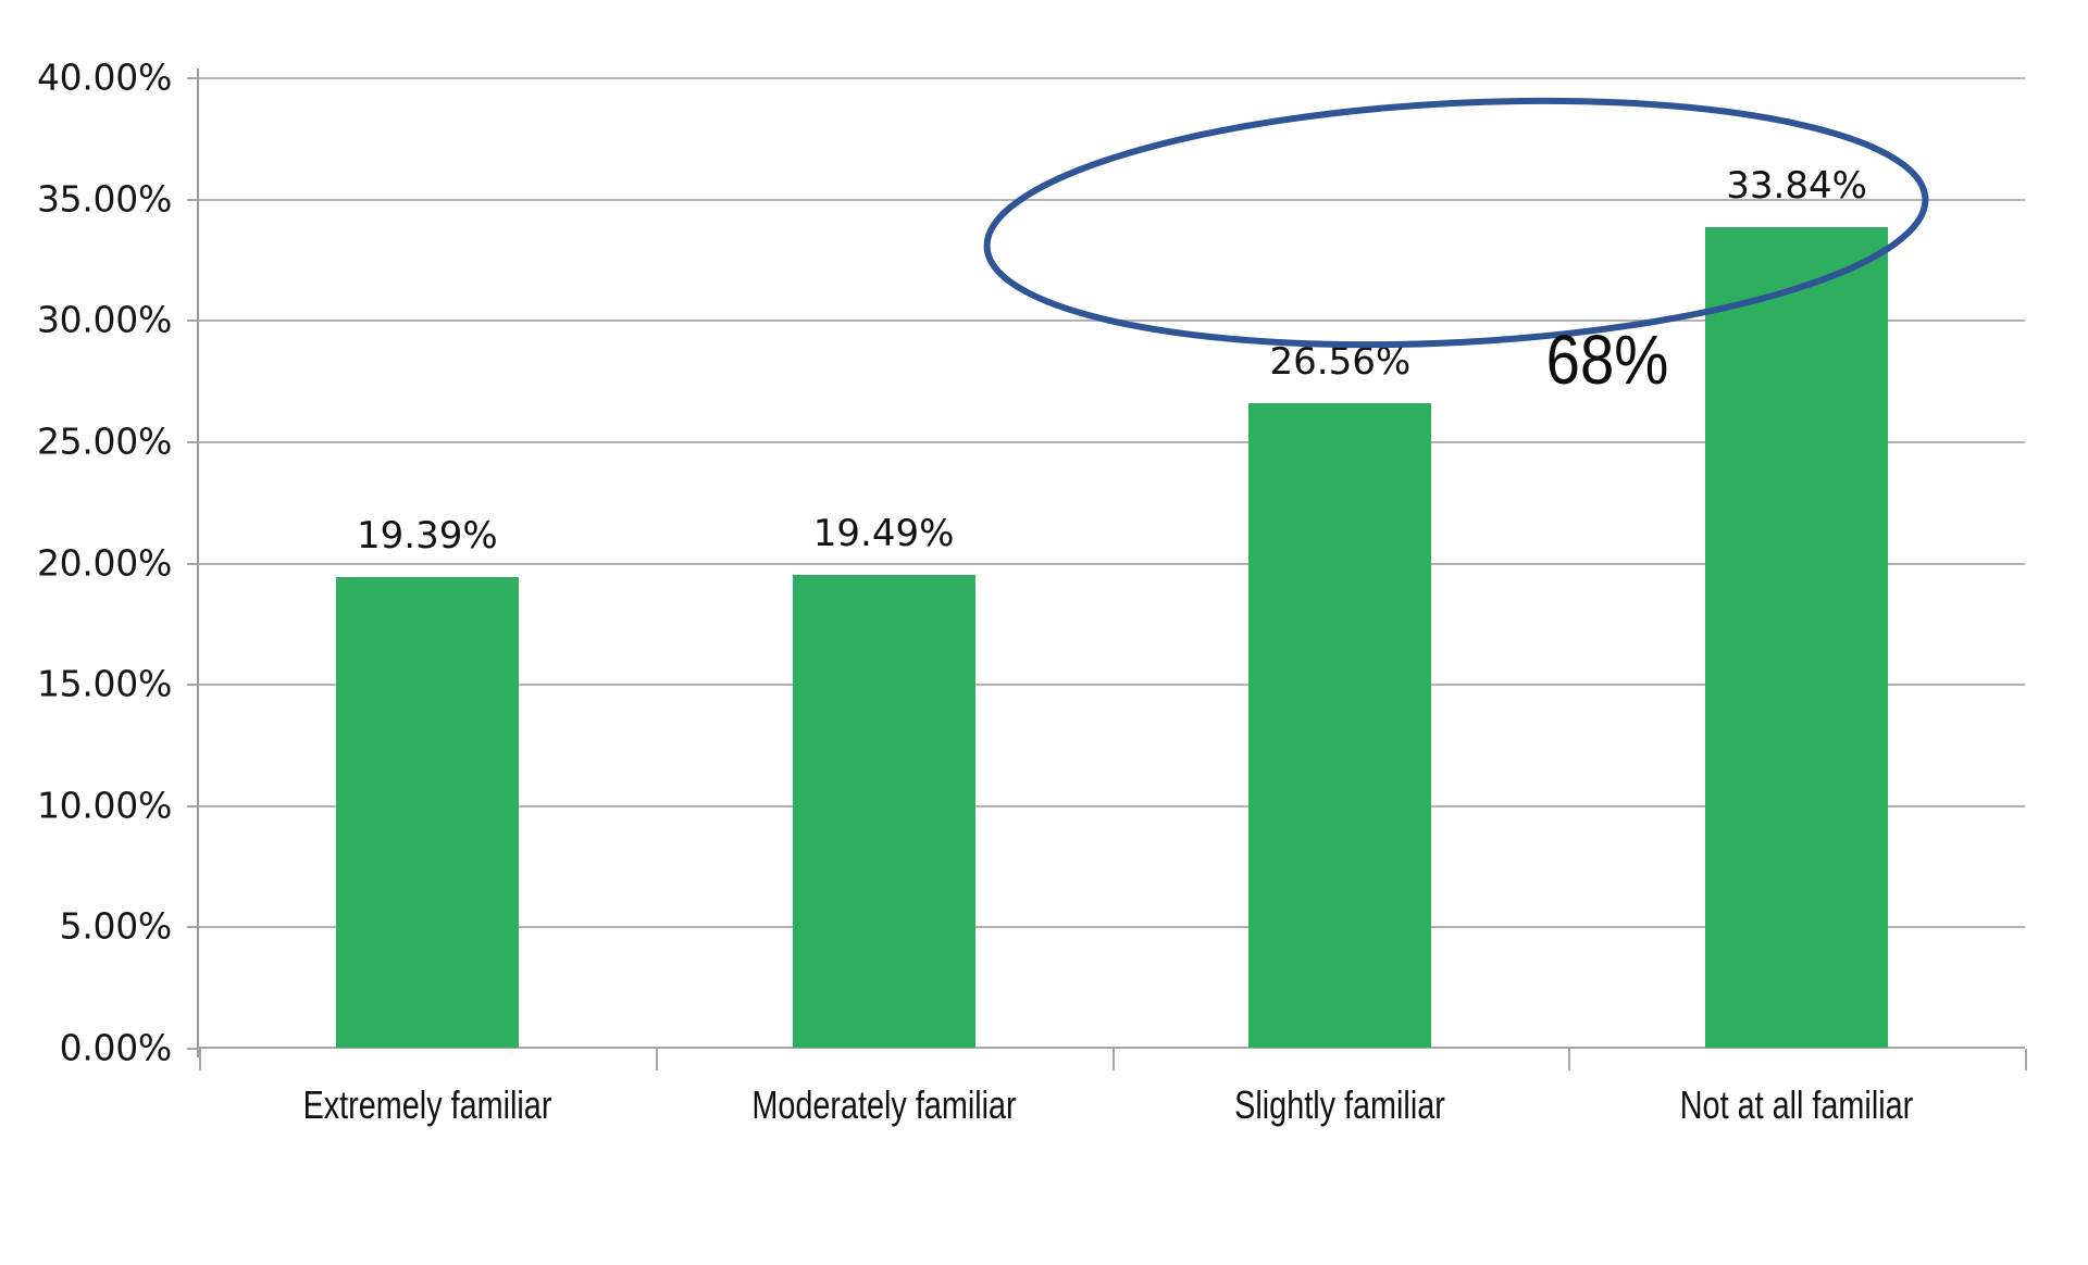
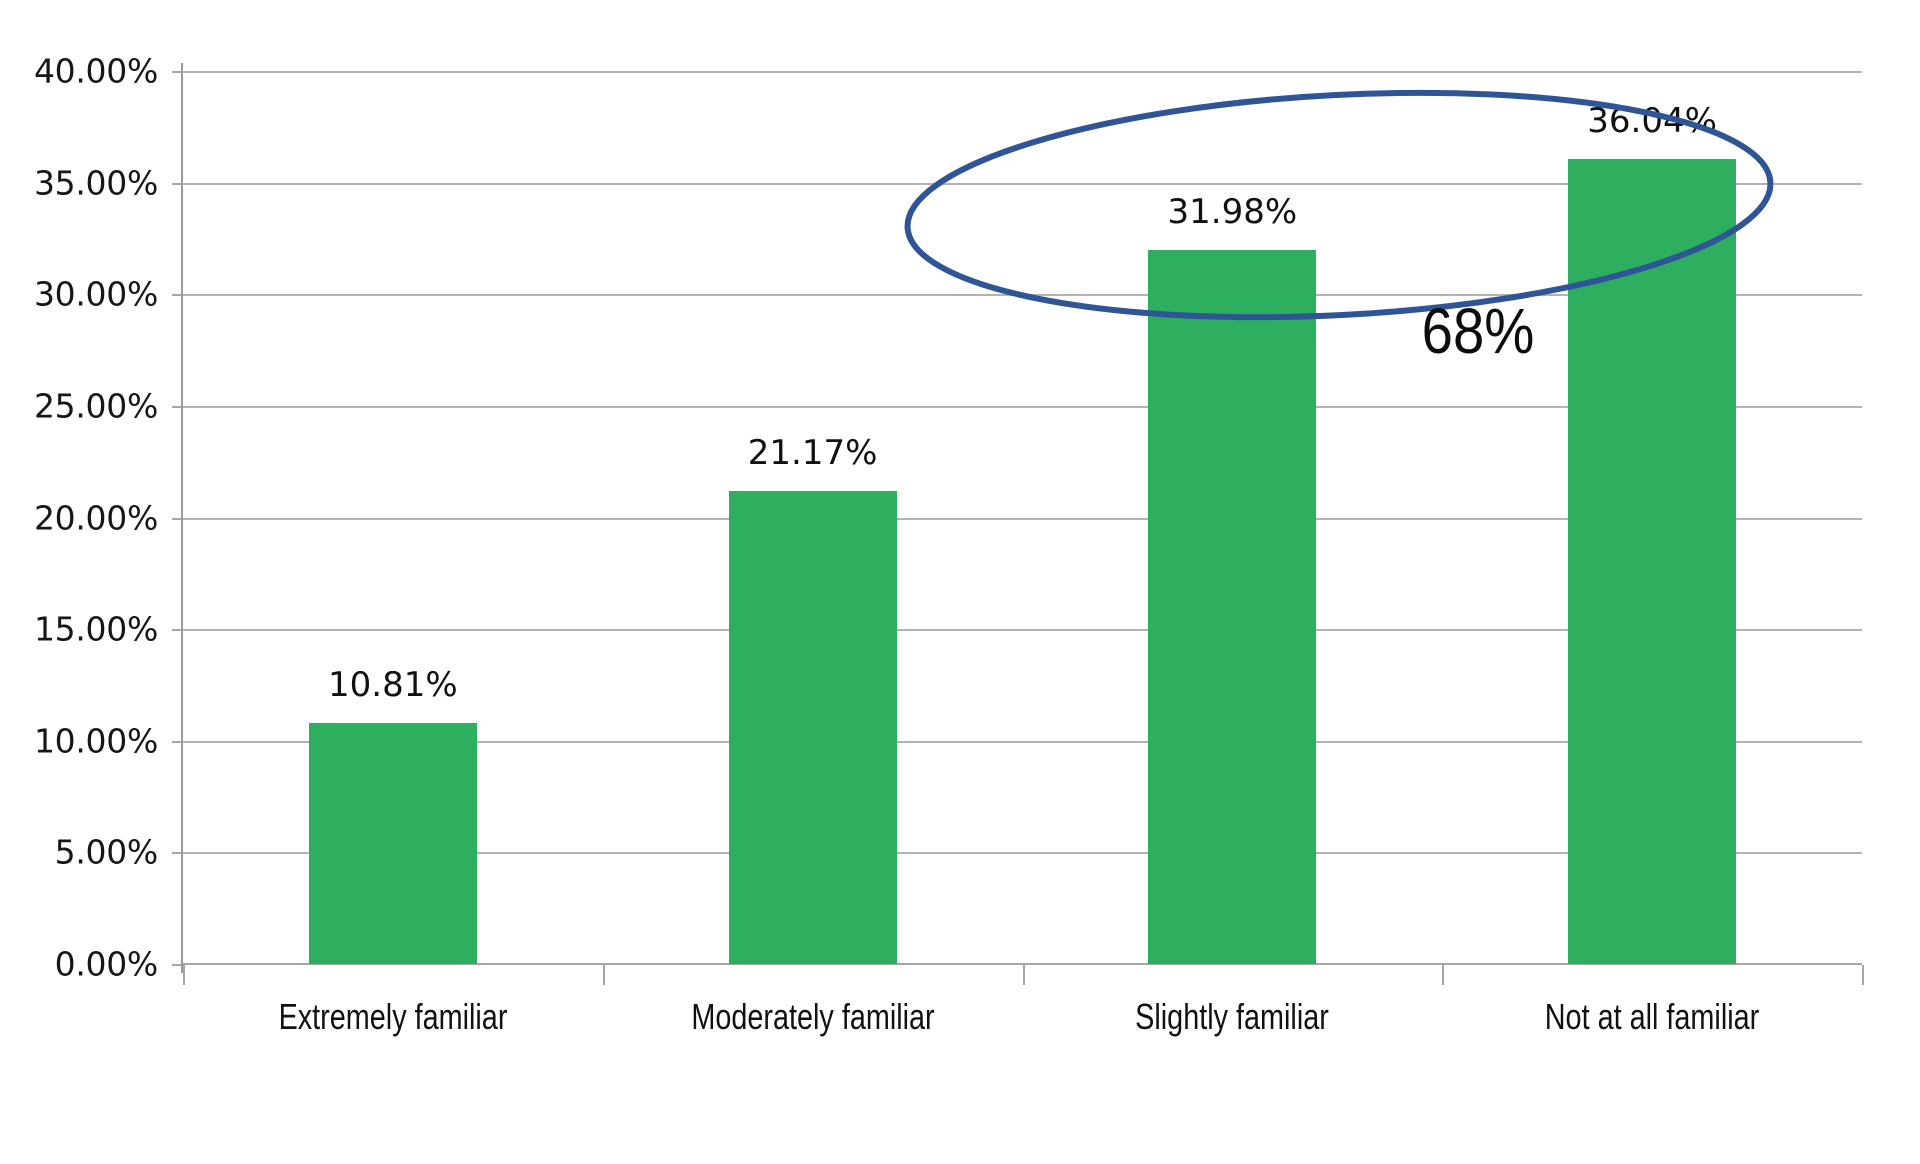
Extremely familiar: 19.39% -> 10.81%
Moderately familiar: 19.49% -> 21.17%
Slightly familiar: 26.56% -> 31.98%
Not at all familiar: 33.84% -> 36.04%
